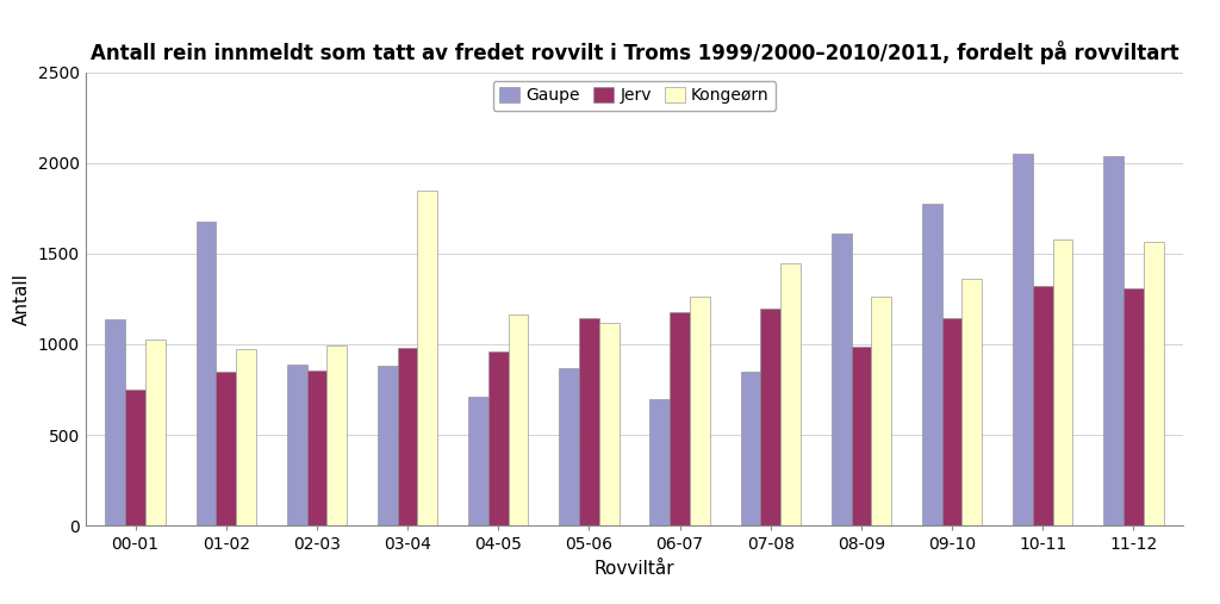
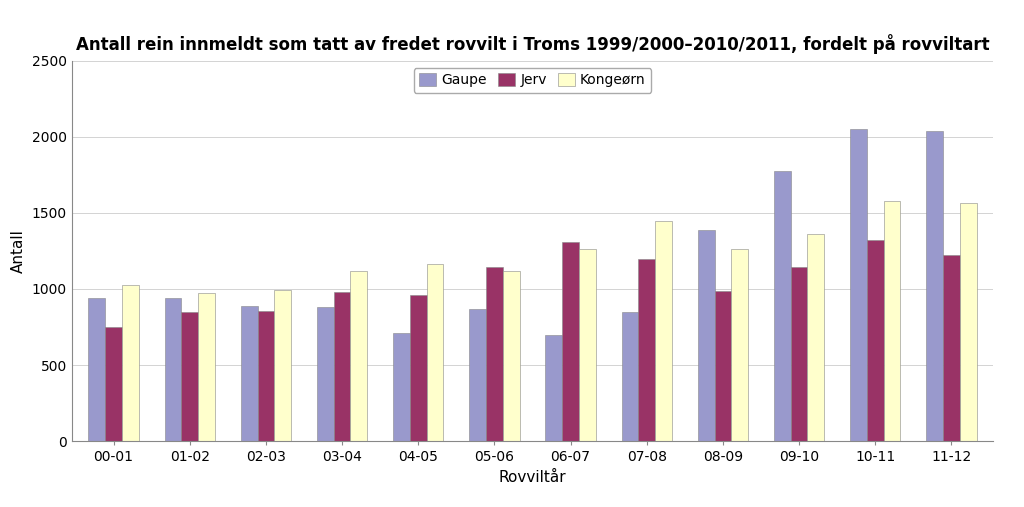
Gaupe/00-01: 1140 -> 940
Gaupe/01-02: 1680 -> 940
Kongeørn/03-04: 1850 -> 1120
Jerv/06-07: 1180 -> 1310
Gaupe/08-09: 1610 -> 1390
Jerv/11-12: 1310 -> 1220
